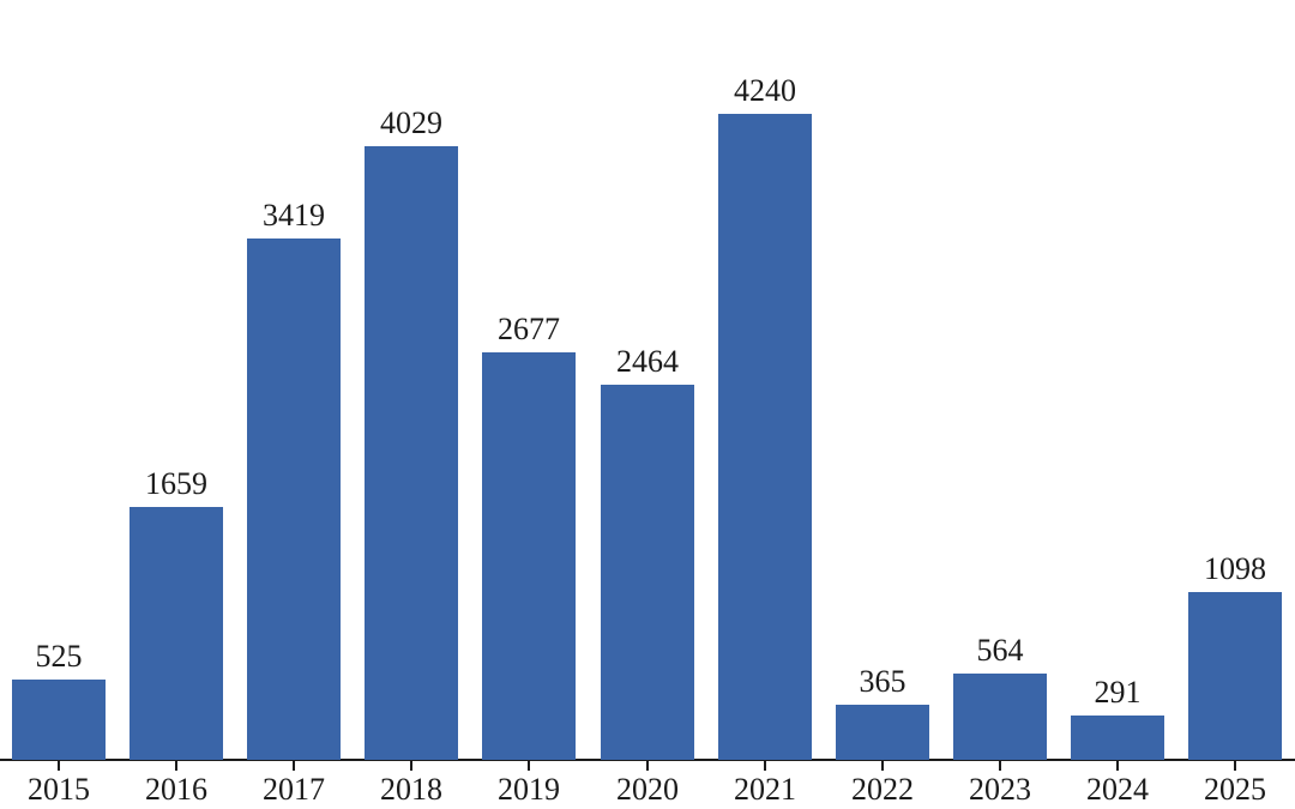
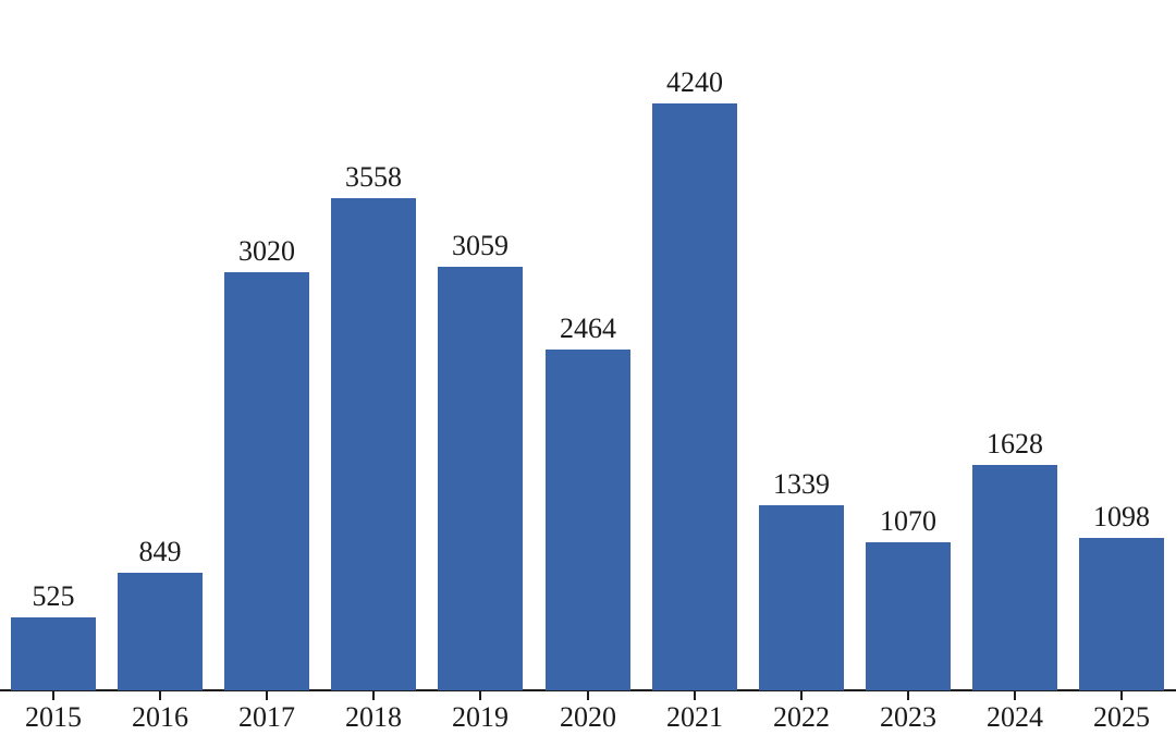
2016: 1659 -> 849
2017: 3419 -> 3020
2018: 4029 -> 3558
2019: 2677 -> 3059
2022: 365 -> 1339
2023: 564 -> 1070
2024: 291 -> 1628
